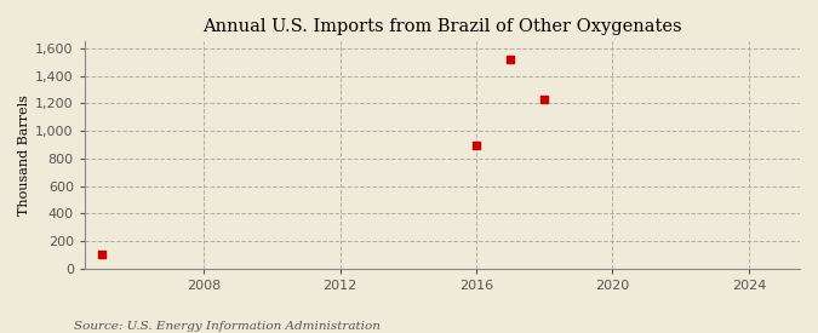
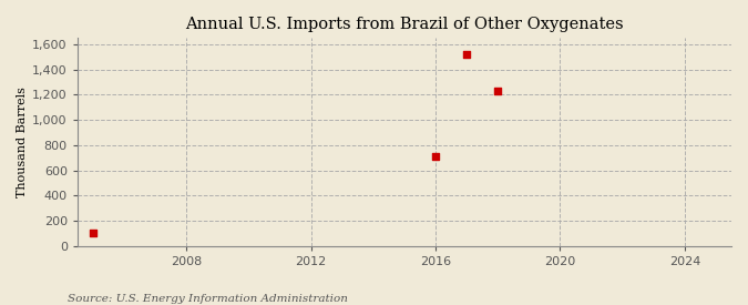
2016: 900 -> 710
